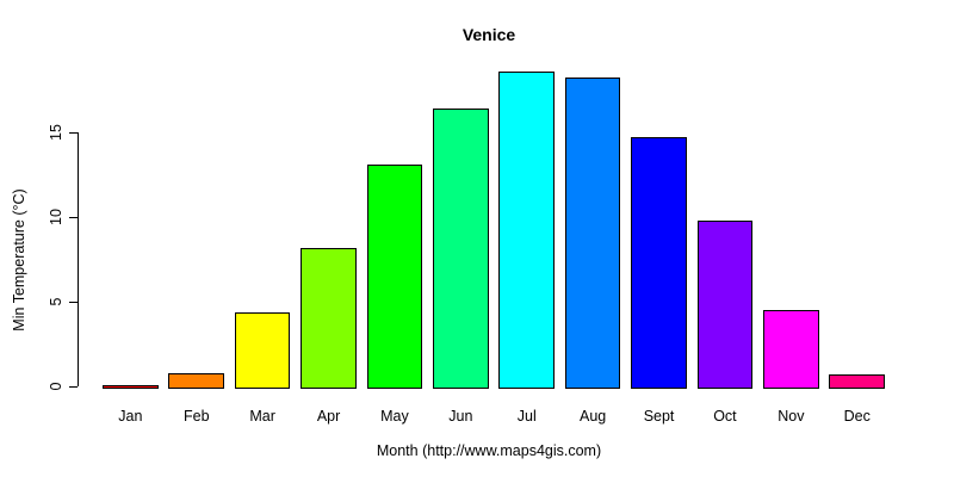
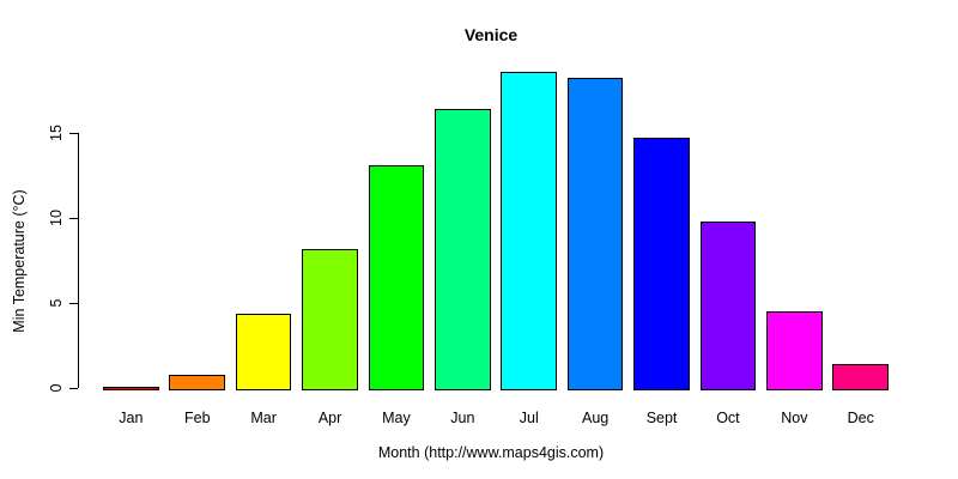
Dec: 0.7 -> 1.4
